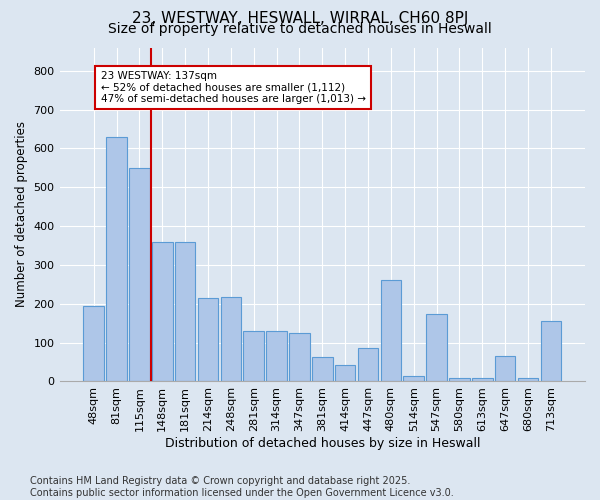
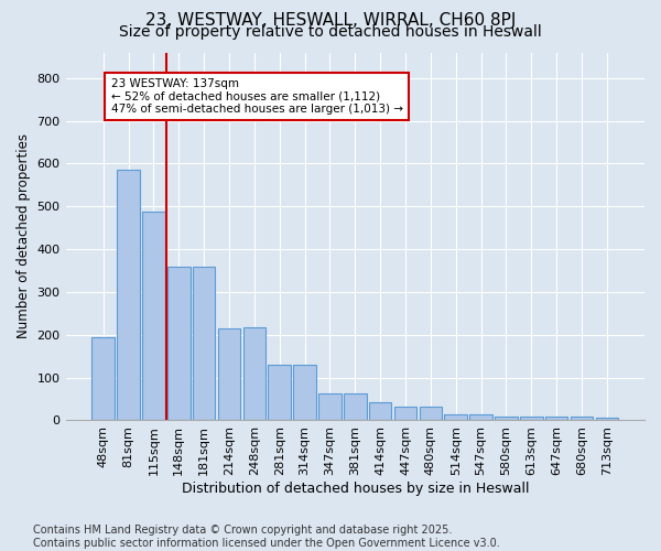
81sqm: 630 -> 585
115sqm: 550 -> 488
347sqm: 125 -> 64
447sqm: 85 -> 32
480sqm: 260 -> 32
547sqm: 175 -> 15
647sqm: 65 -> 9
713sqm: 155 -> 7
